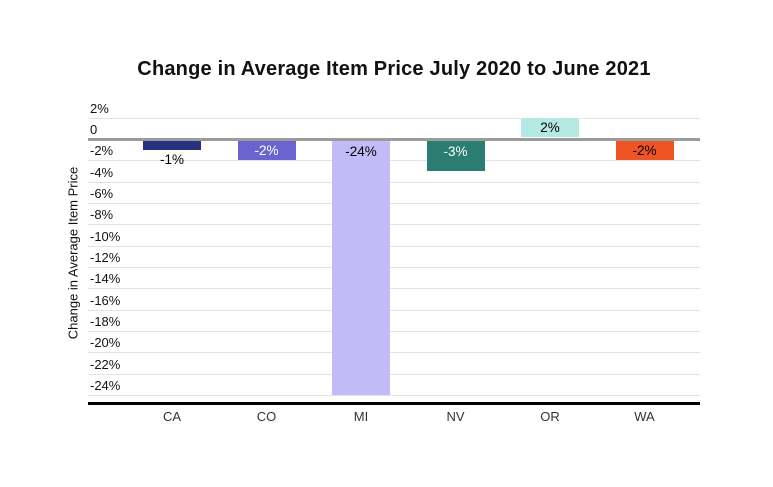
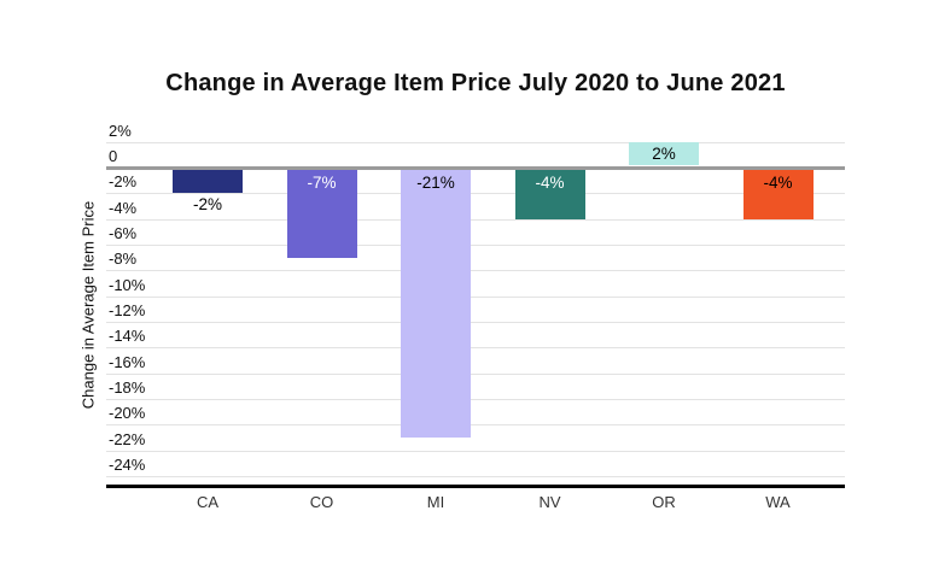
CA: -1% -> -2%
CO: -2% -> -7%
MI: -24% -> -21%
NV: -3% -> -4%
WA: -2% -> -4%
